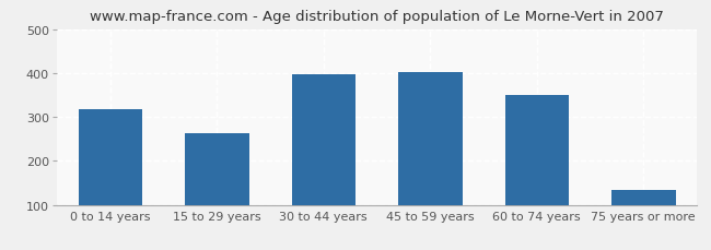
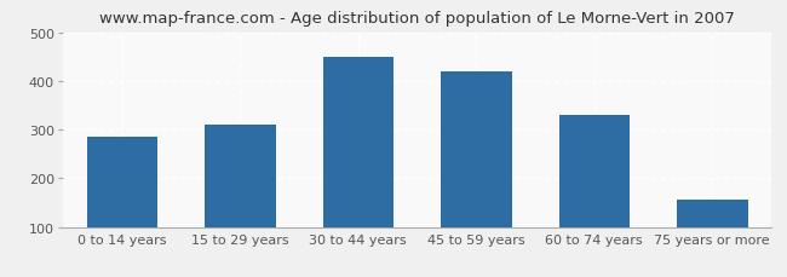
0 to 14 years: 318 -> 285
15 to 29 years: 263 -> 310
30 to 44 years: 398 -> 450
45 to 59 years: 403 -> 420
60 to 74 years: 350 -> 330
75 years or more: 135 -> 155
